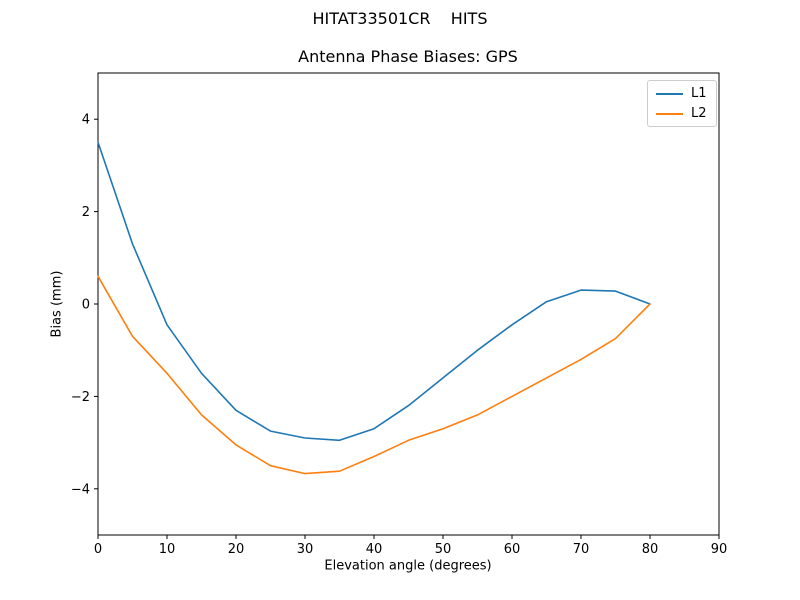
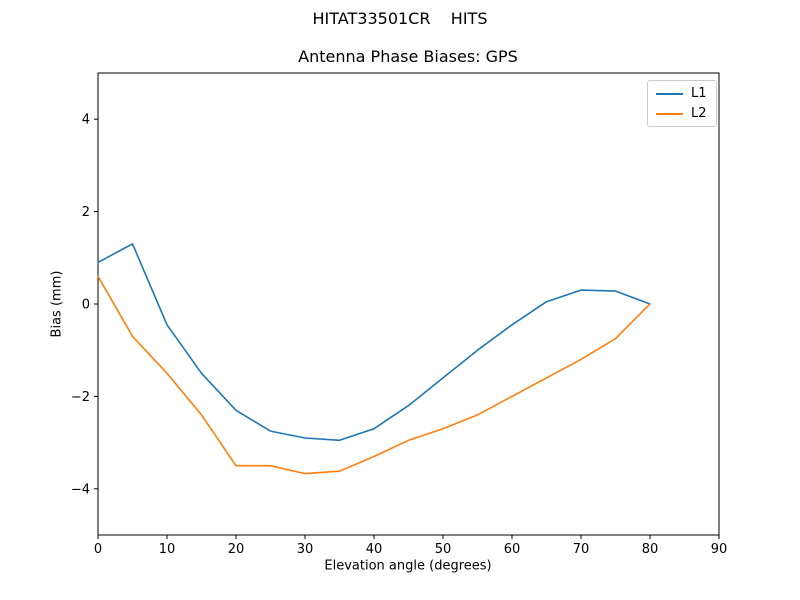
L1/0: 3.5 -> 0.9
L2/20: -3.0 -> -3.5
